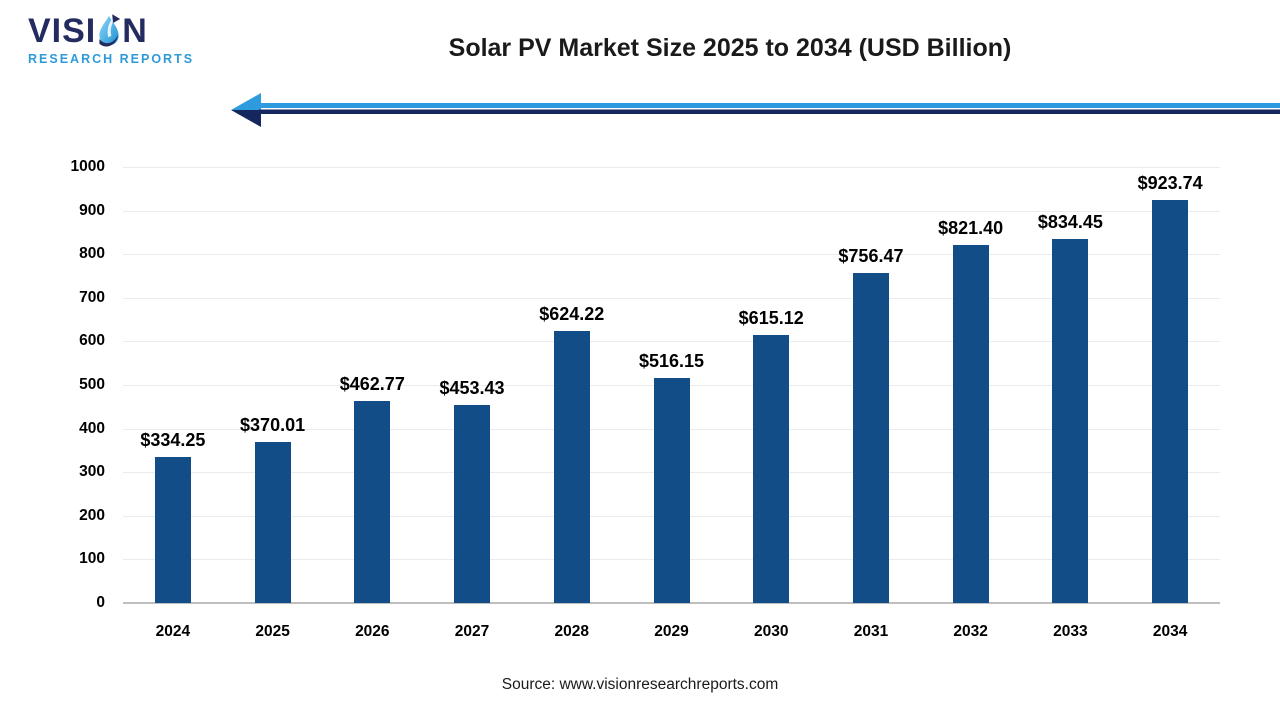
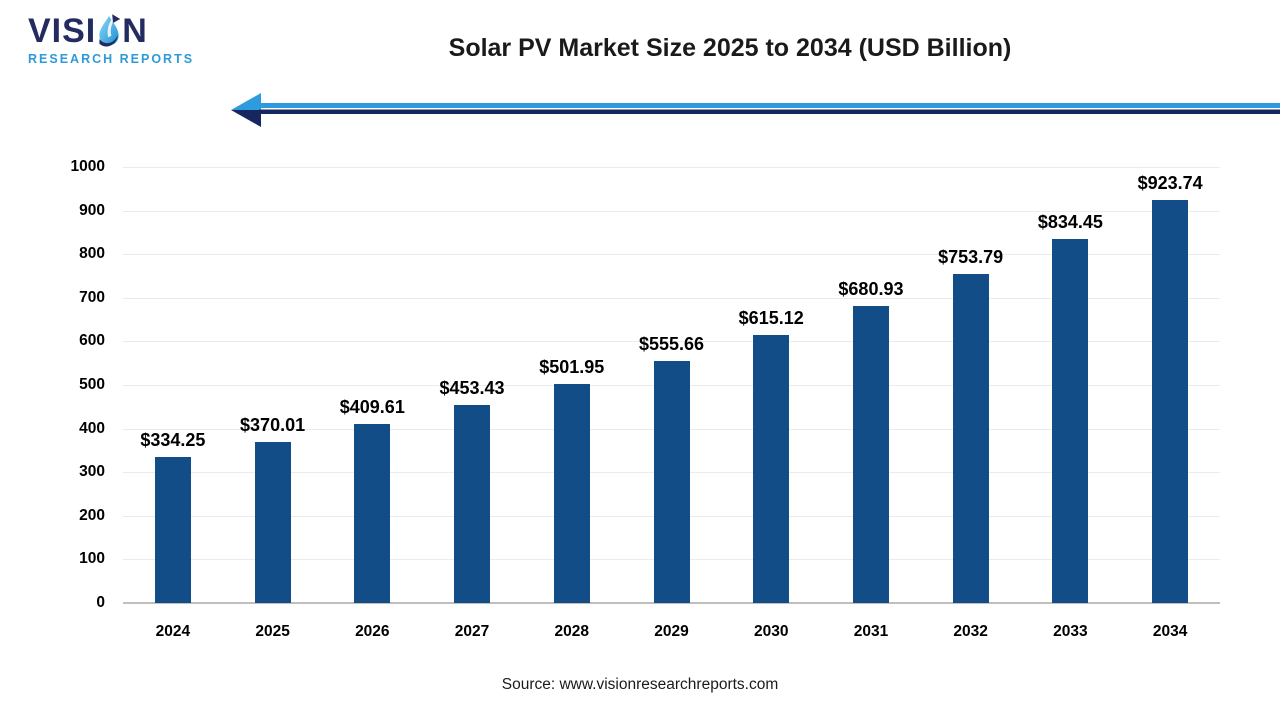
2026: $462.77 -> $409.61
2028: $624.22 -> $501.95
2029: $516.15 -> $555.66
2031: $756.47 -> $680.93
2032: $821.40 -> $753.79
